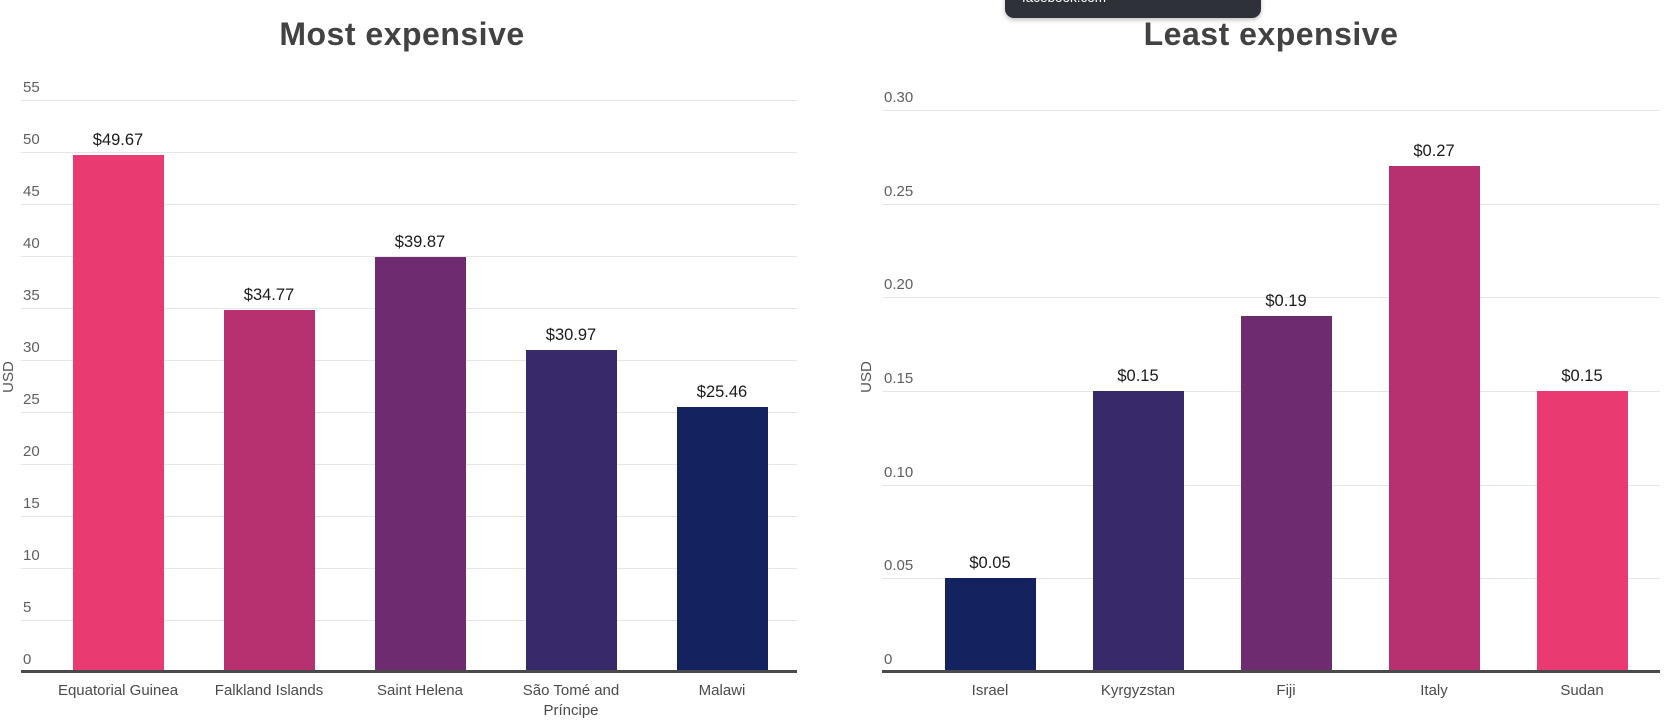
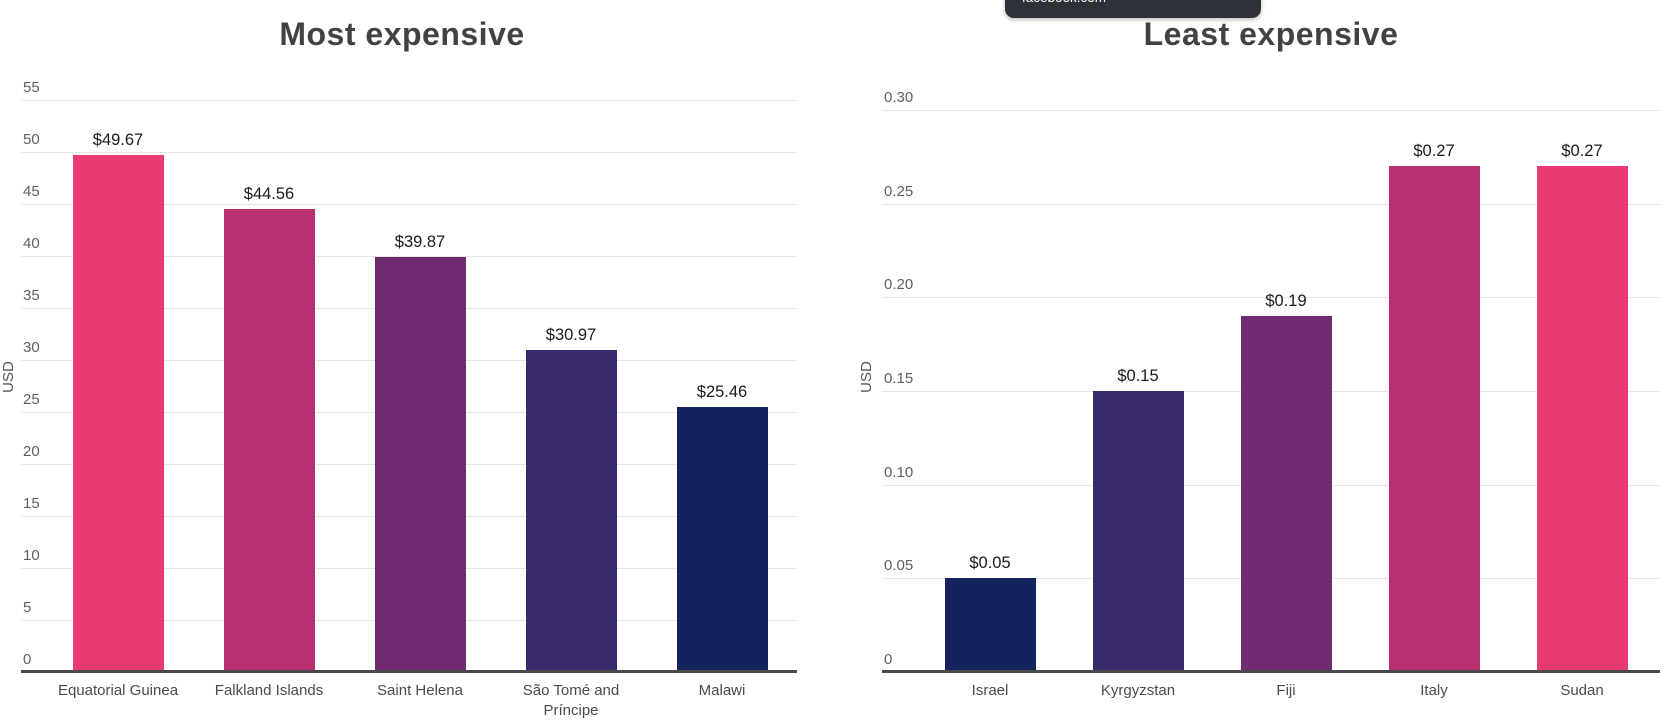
Most expensive/Falkland Islands: $34.77 -> $44.56
Least expensive/Sudan: $0.15 -> $0.27
